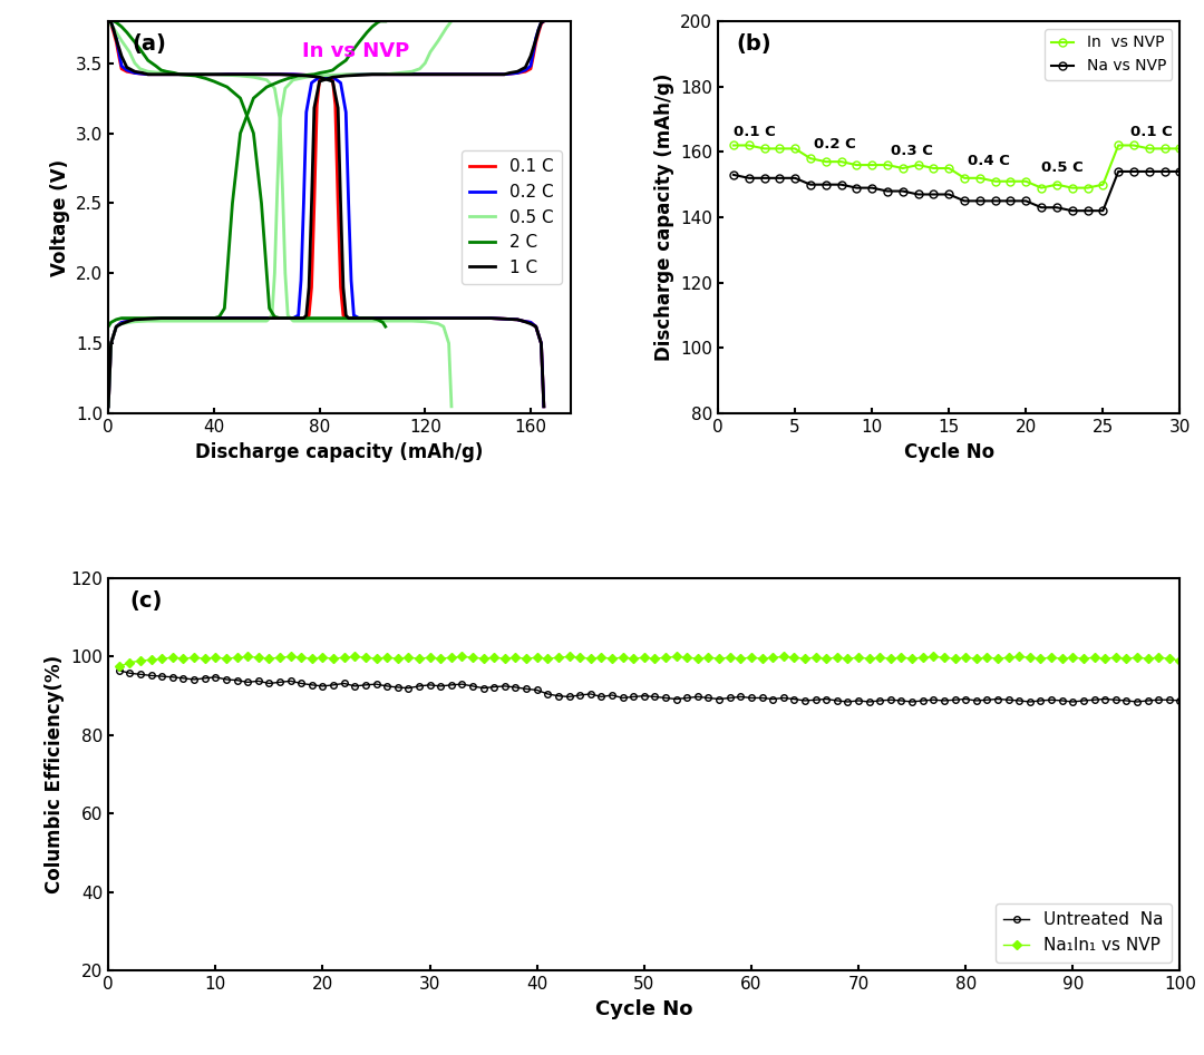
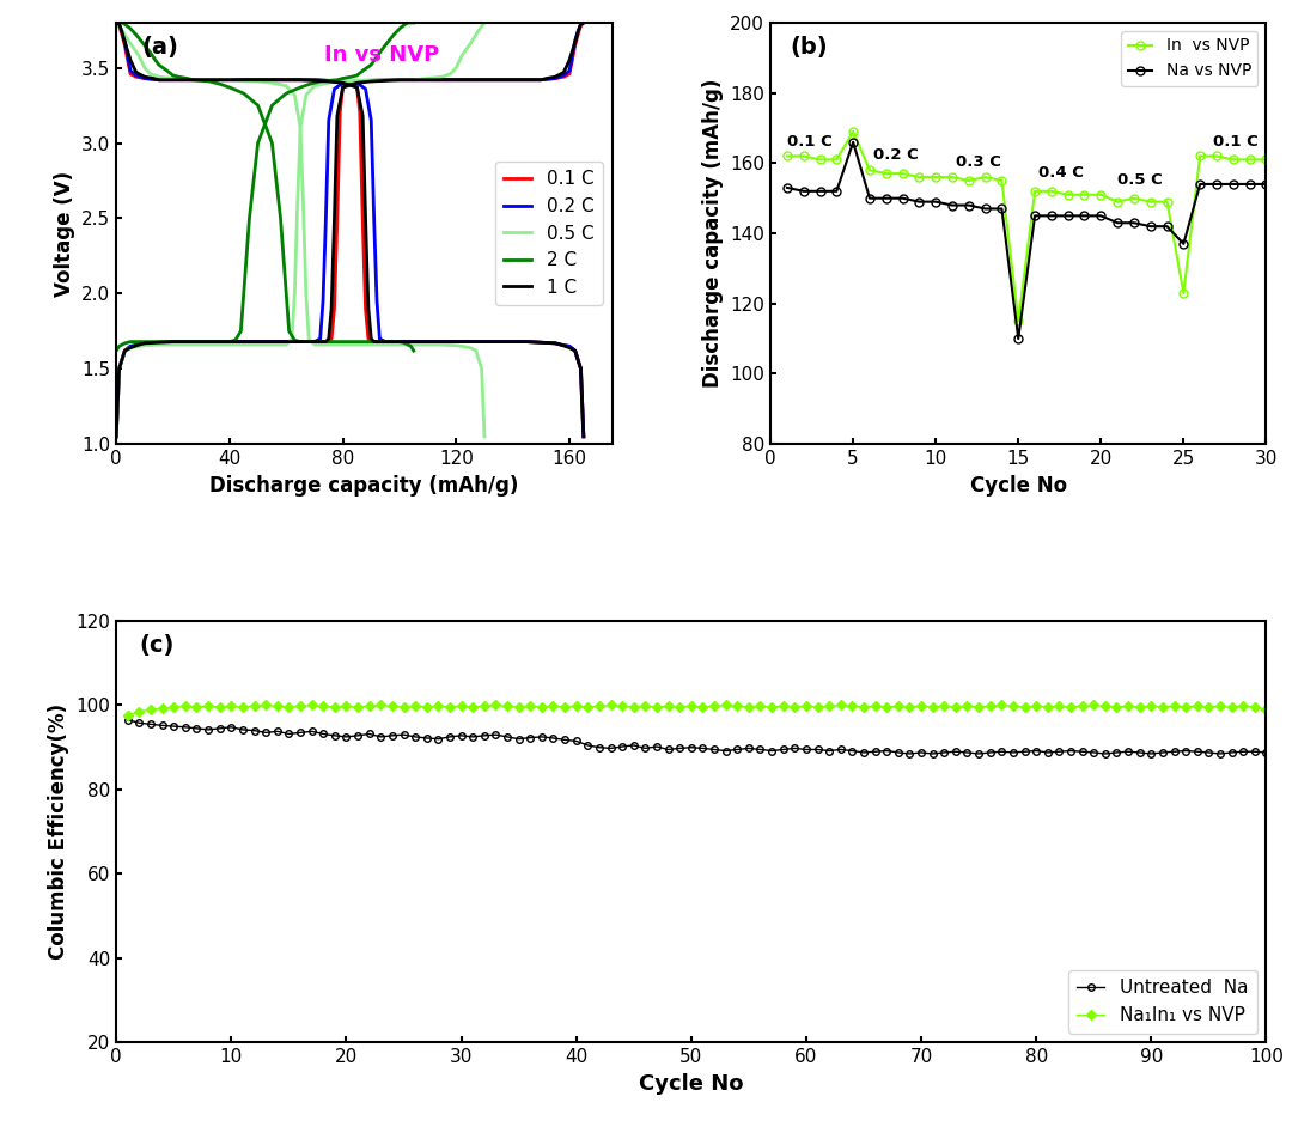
In vs NVP/5: 161 -> 169
Na vs NVP/5: 152 -> 166
In vs NVP/15: 155 -> 115
Na vs NVP/15: 147 -> 110
In vs NVP/25: 150 -> 123
Na vs NVP/25: 142 -> 137
